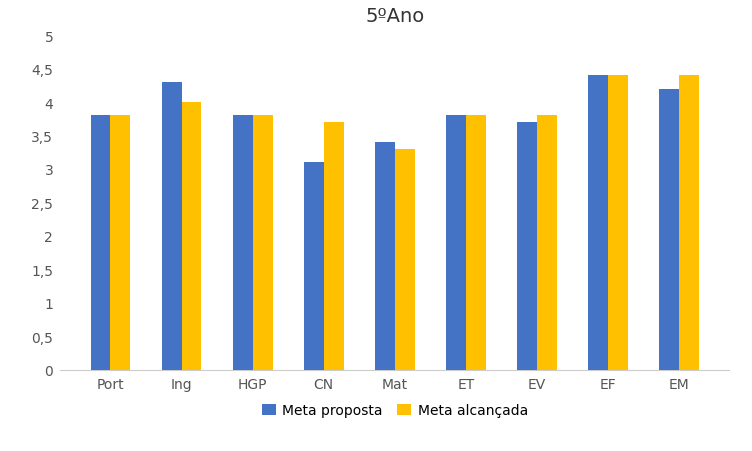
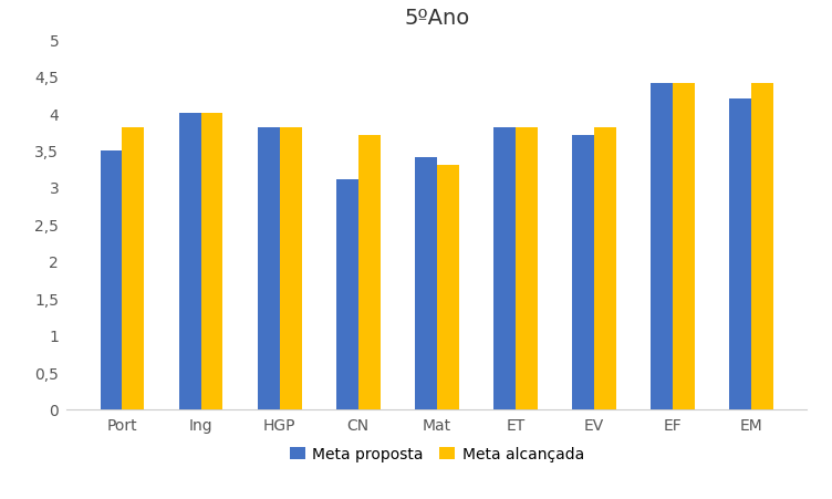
Meta proposta/Port: 3,8 -> 3,5
Meta proposta/Ing: 4,3 -> 4,0
